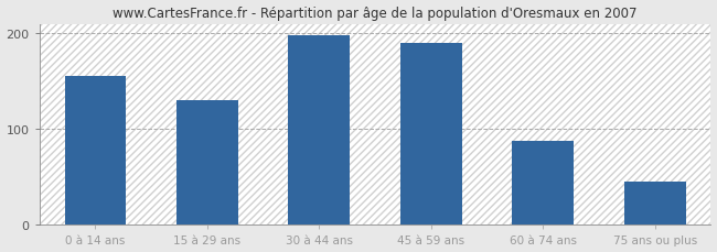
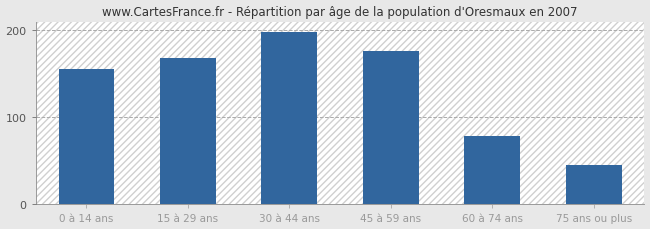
15 à 29 ans: 130 -> 168
45 à 59 ans: 190 -> 176
60 à 74 ans: 88 -> 78
